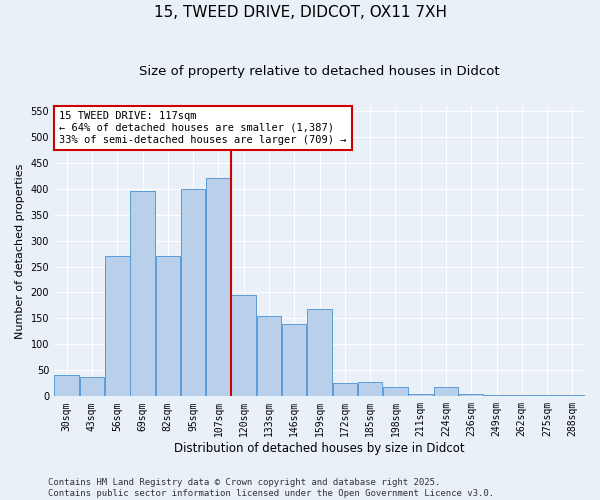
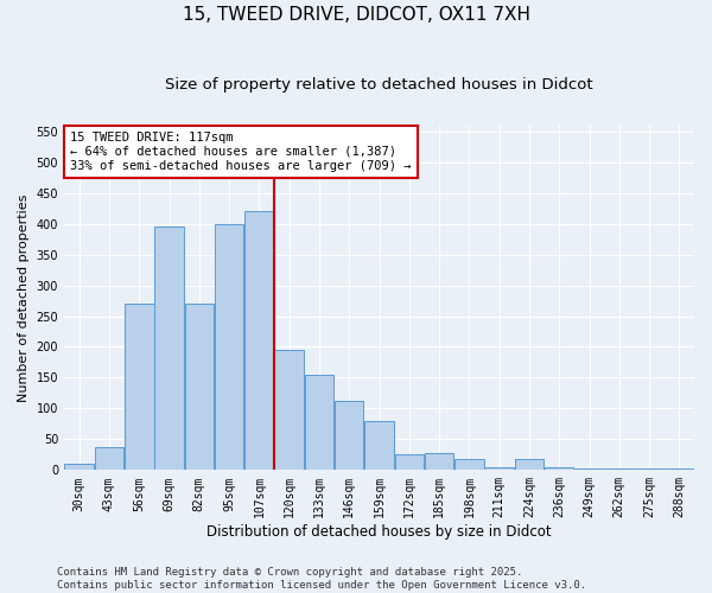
30sqm: 42 -> 10
146sqm: 140 -> 112
159sqm: 168 -> 80
